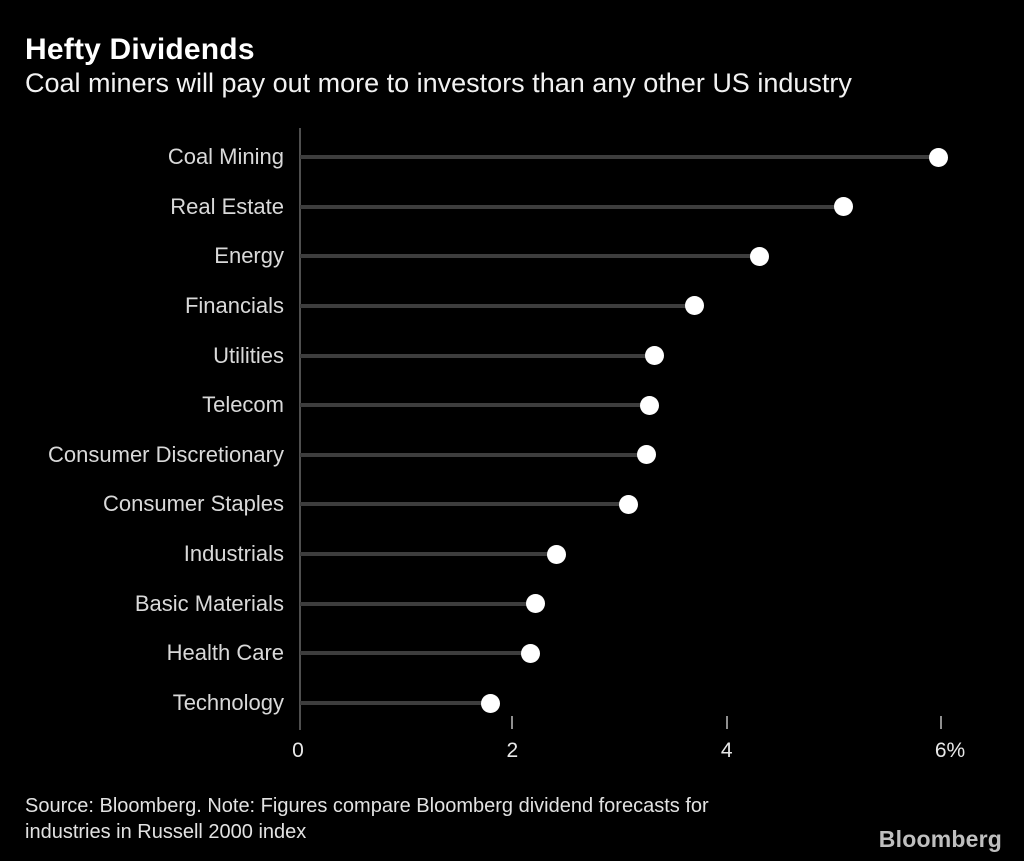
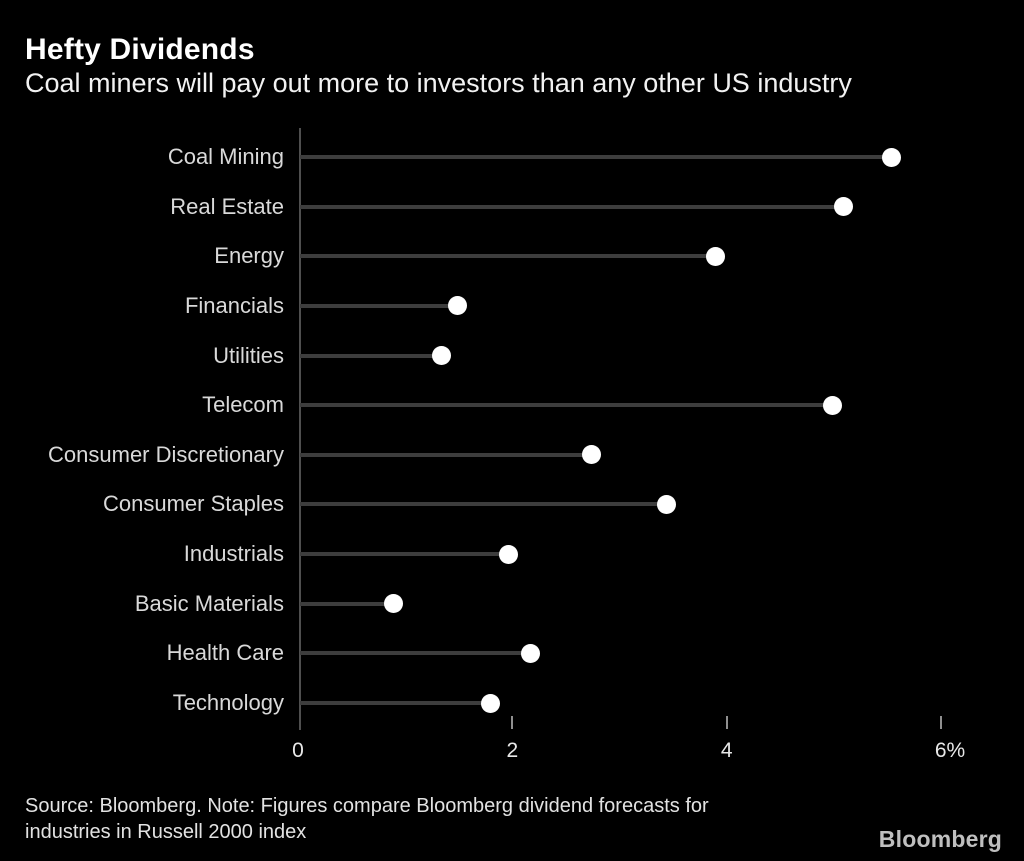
Coal Mining: 5.98% -> 5.54%
Energy: 4.31% -> 3.90%
Financials: 3.70% -> 1.49%
Utilities: 3.33% -> 1.34%
Telecom: 3.28% -> 4.99%
Consumer Discretionary: 3.25% -> 2.74%
Consumer Staples: 3.08% -> 3.44%
Industrials: 2.41% -> 1.96%
Basic Materials: 2.22% -> 0.89%
